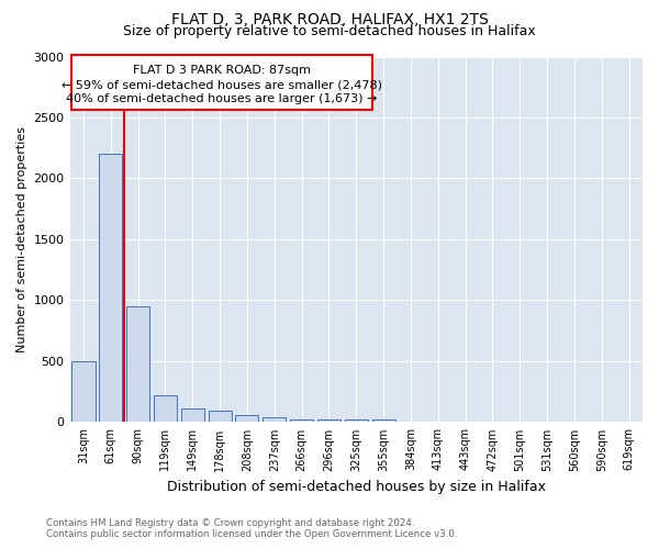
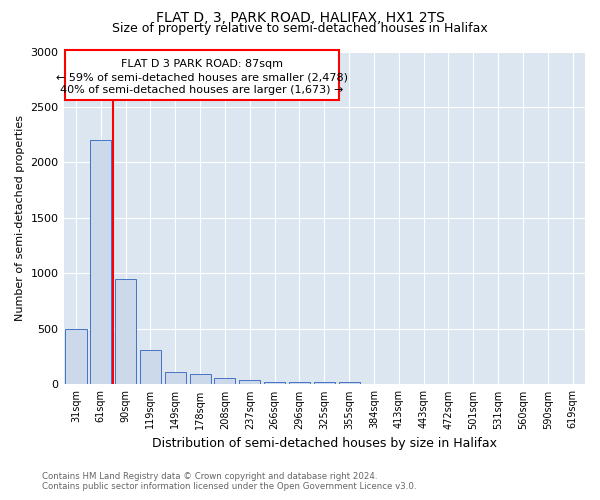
119sqm: 220 -> 310
